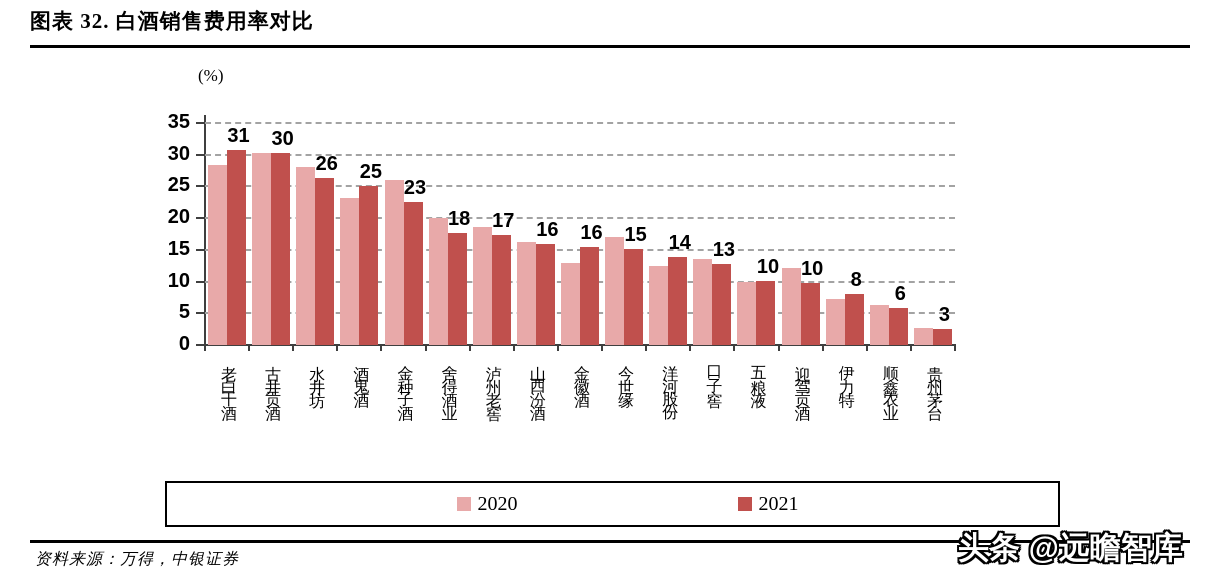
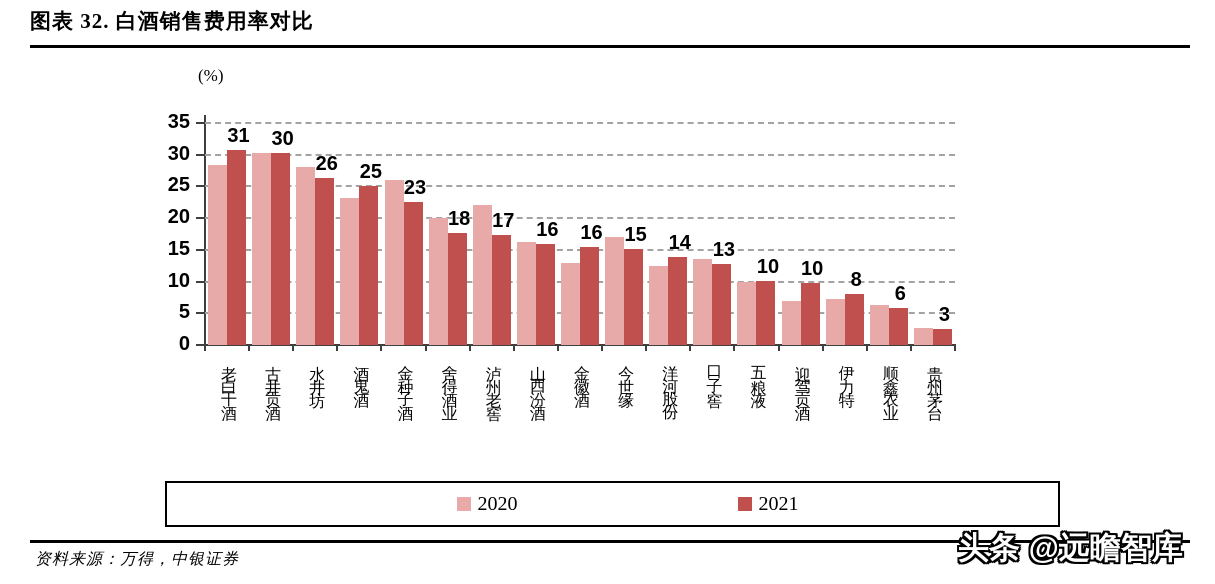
2020/泸州老窖: 19 -> 22
2020/迎驾贡酒: 12 -> 7
